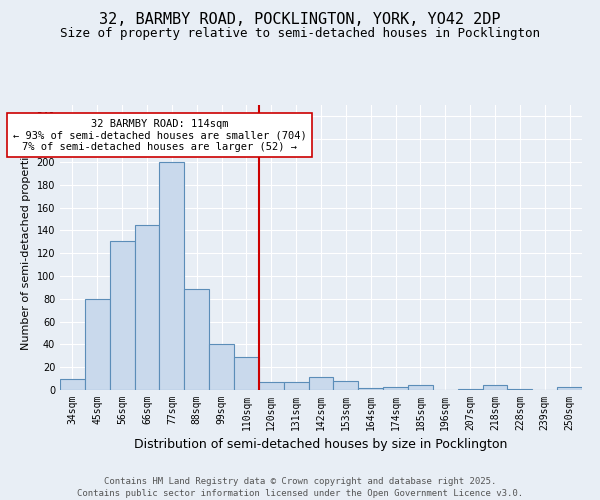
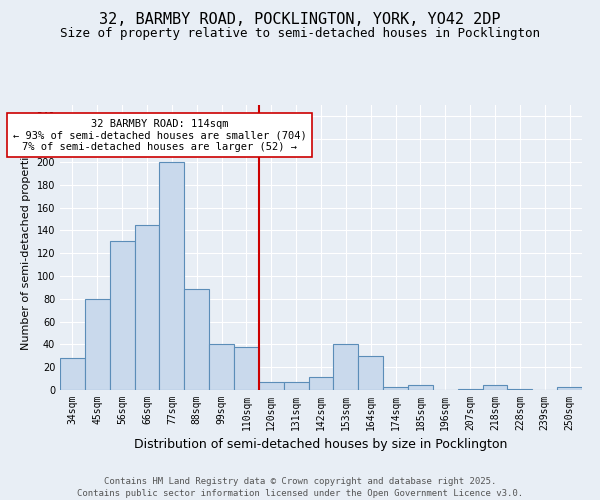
34sqm: 10 -> 28
110sqm: 29 -> 38
153sqm: 8 -> 40
164sqm: 2 -> 30
